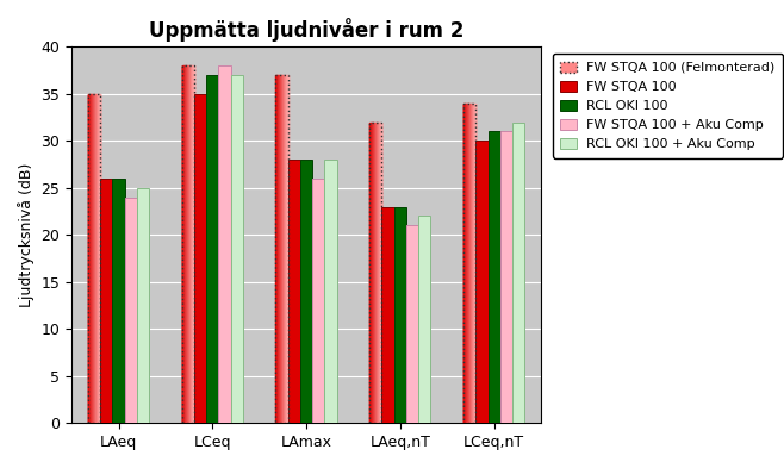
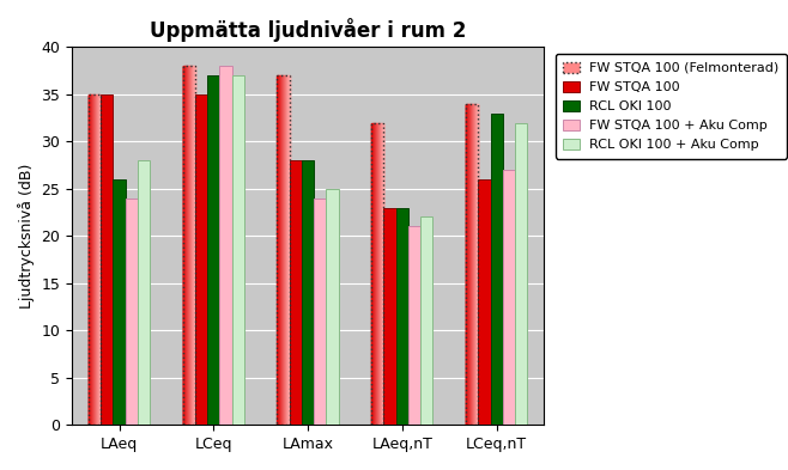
FW STQA 100/LAeq: 26 -> 35
RCL OKI 100 + Aku Comp/LAeq: 25 -> 28
FW STQA 100 + Aku Comp/LAmax: 26 -> 24
RCL OKI 100 + Aku Comp/LAmax: 28 -> 25
FW STQA 100/LCeq,nT: 30 -> 26
RCL OKI 100/LCeq,nT: 31 -> 33
FW STQA 100 + Aku Comp/LCeq,nT: 31 -> 27
